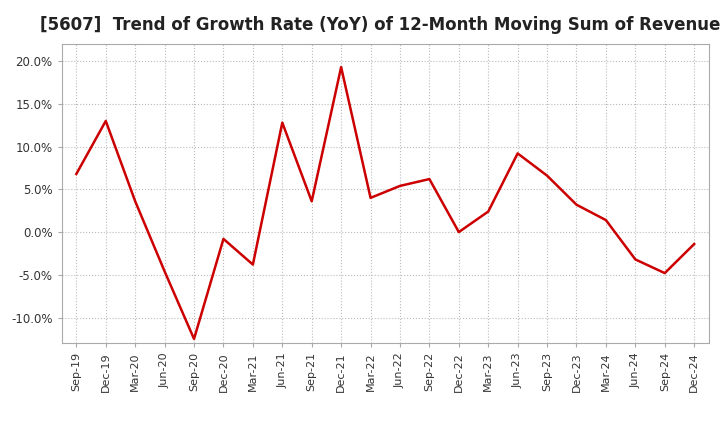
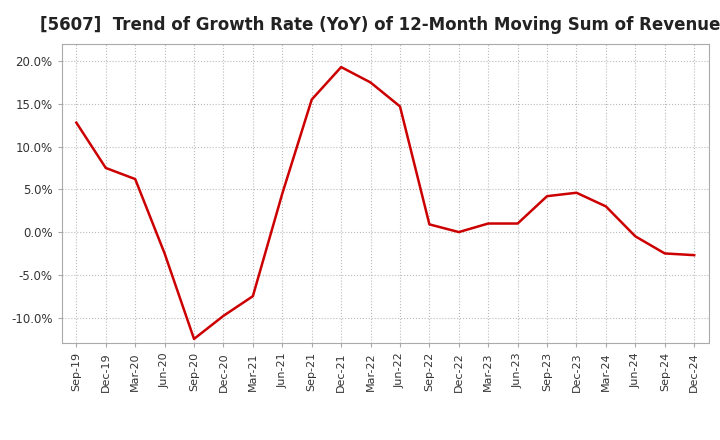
Sep-19: 6.8% -> 12.8%
Dec-19: 13.0% -> 7.5%
Mar-20: 3.6% -> 6.2%
Jun-20: -4.6% -> -2.5%
Dec-20: -0.8% -> -9.8%
Mar-21: -3.8% -> -7.5%
Jun-21: 12.8% -> 4.5%
Sep-21: 3.6% -> 15.5%
Mar-22: 4.0% -> 17.5%
Jun-22: 5.4% -> 14.7%
Sep-22: 6.2% -> 0.9%
Mar-23: 2.4% -> 1.0%
Jun-23: 9.2% -> 1.0%
Sep-23: 6.6% -> 4.2%
Dec-23: 3.2% -> 4.6%
Mar-24: 1.4% -> 3.0%
Jun-24: -3.2% -> -0.5%
Sep-24: -4.8% -> -2.5%
Dec-24: -1.4% -> -2.7%
